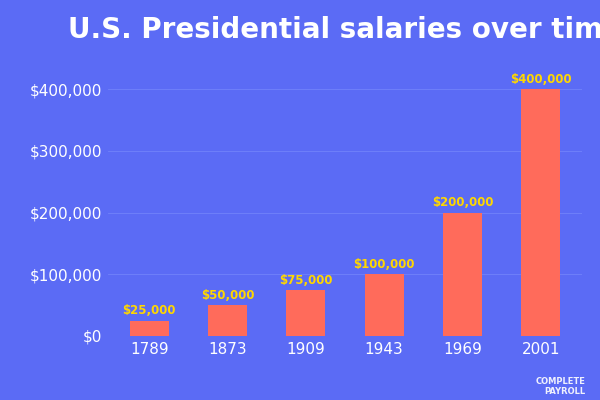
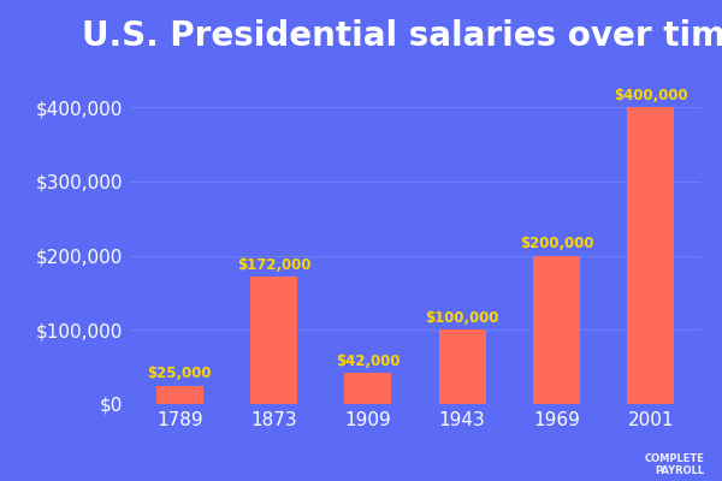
1873: $50,000 -> $172,000
1909: $75,000 -> $42,000
